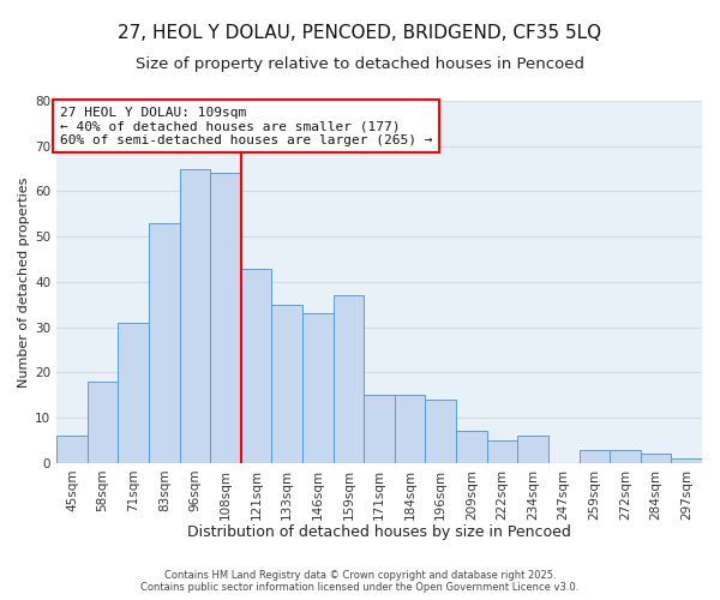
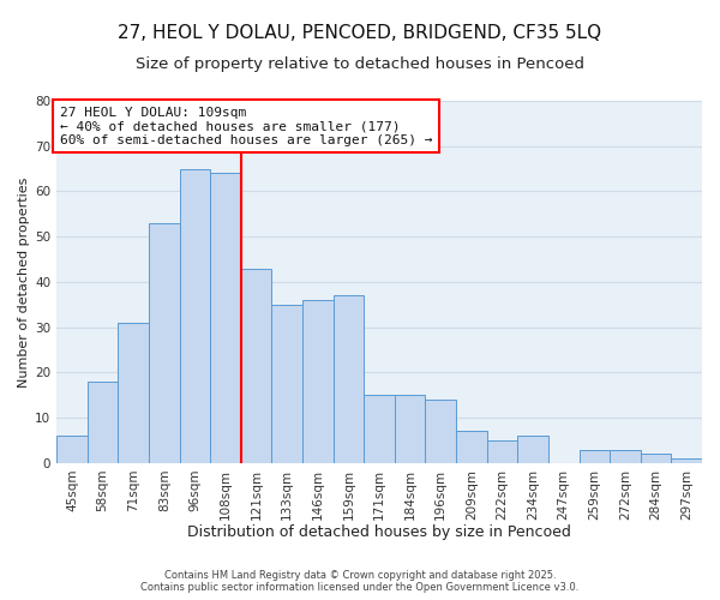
146sqm: 33 -> 36
